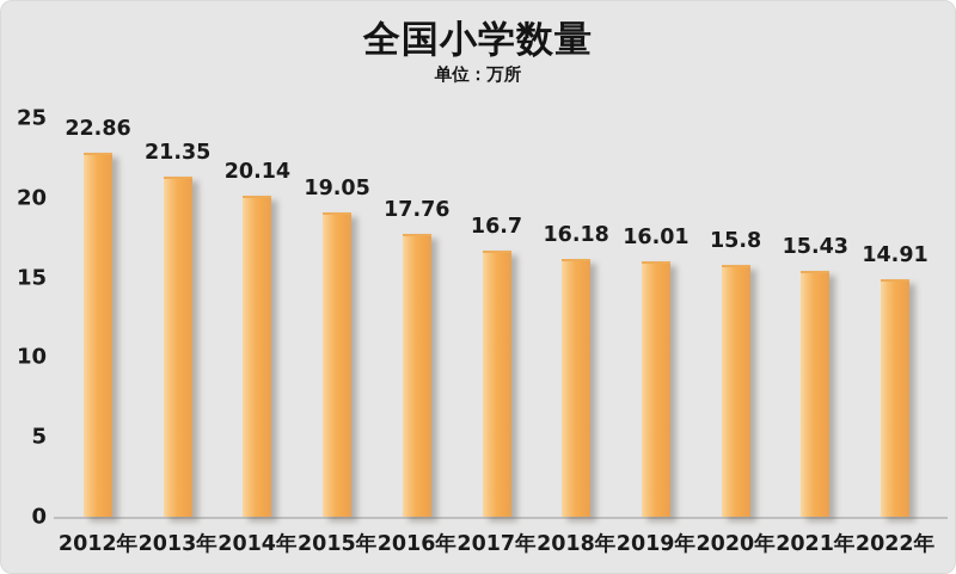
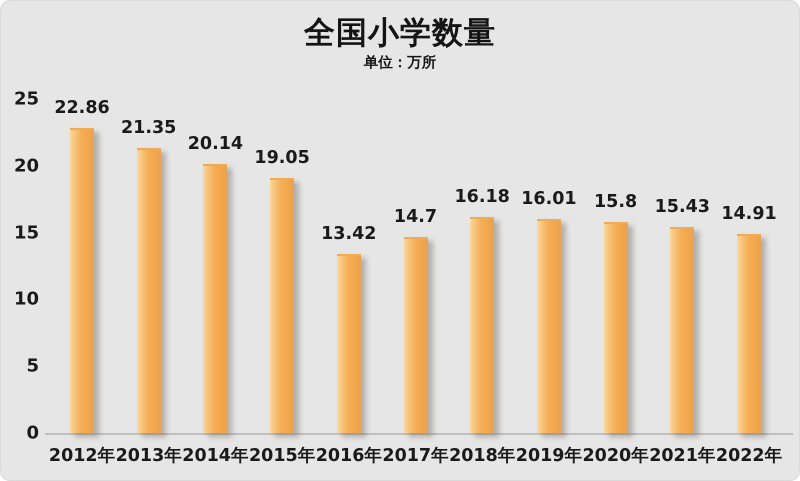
2016年: 17.76 -> 13.42
2017年: 16.7 -> 14.7
